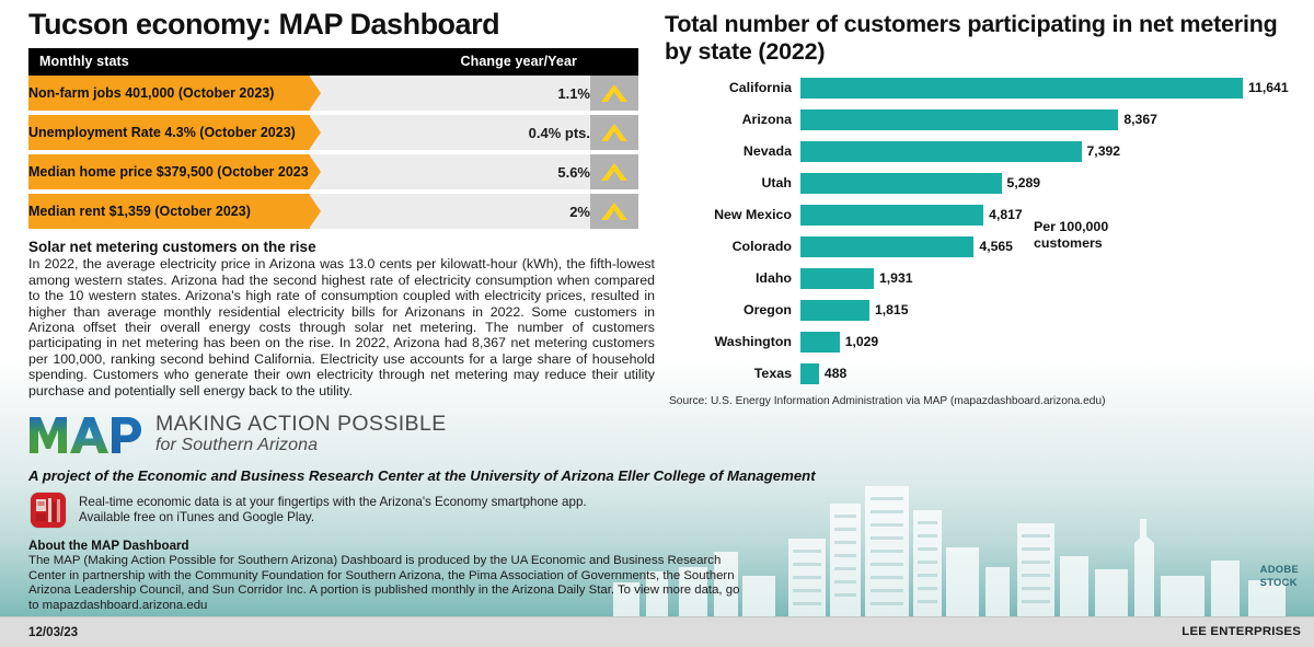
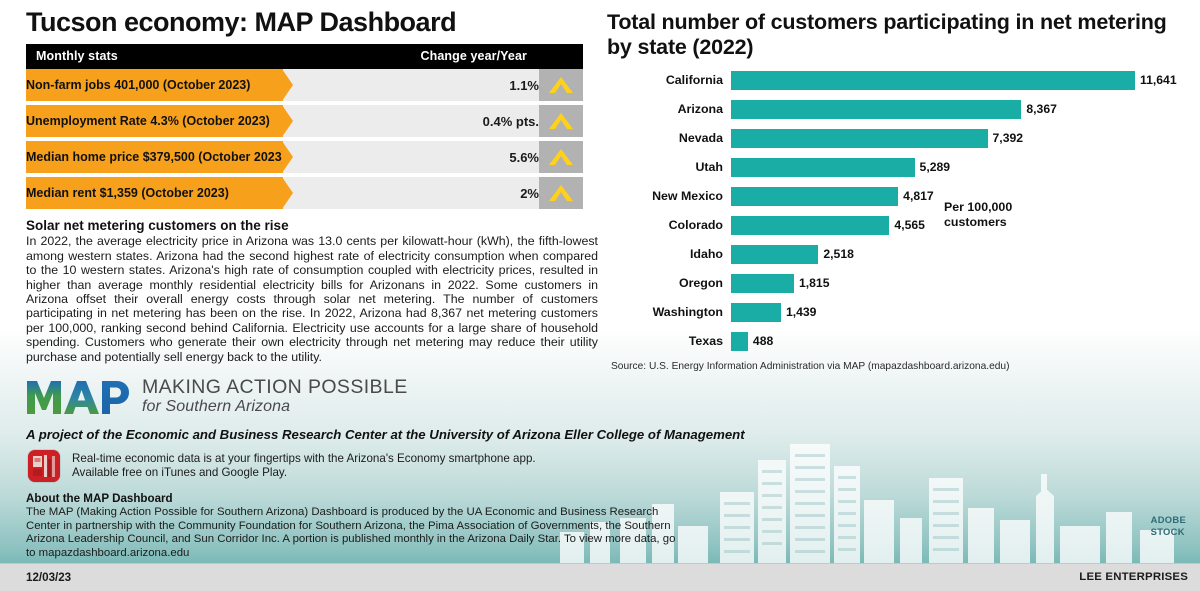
Idaho: 1,931 -> 2,518
Washington: 1,029 -> 1,439
